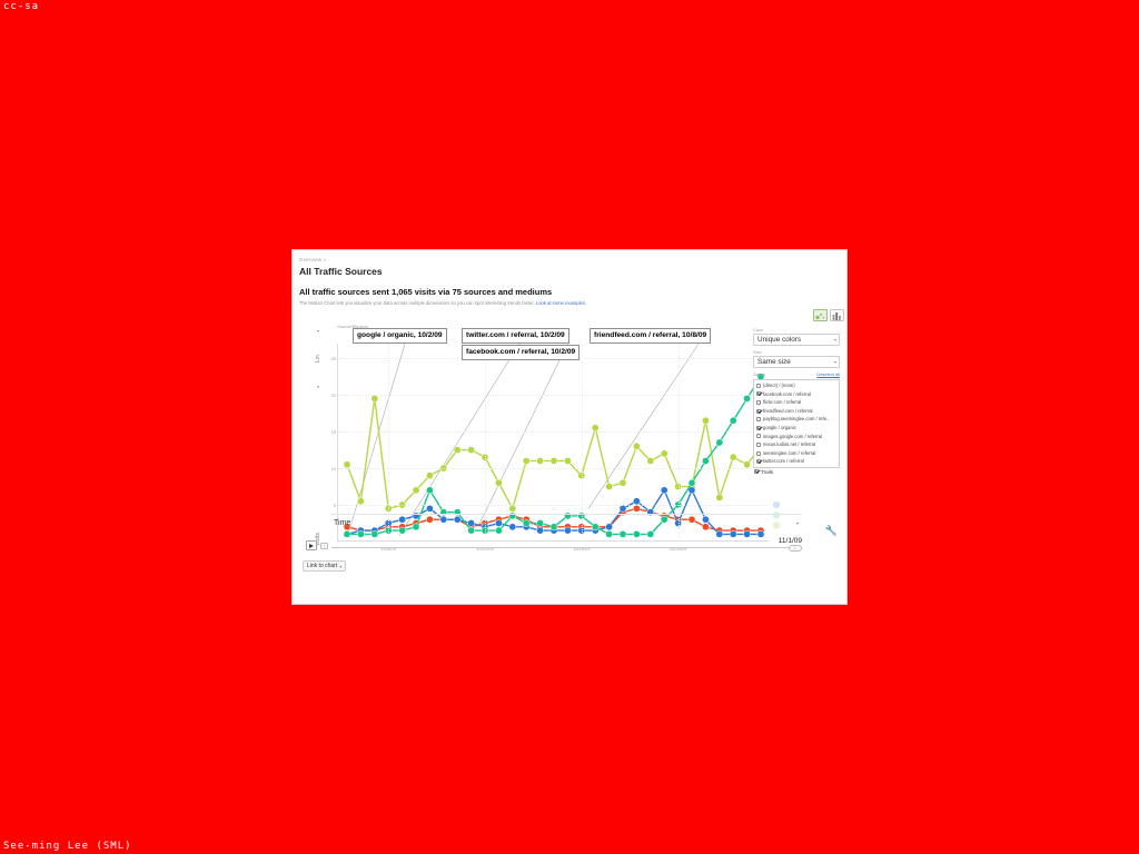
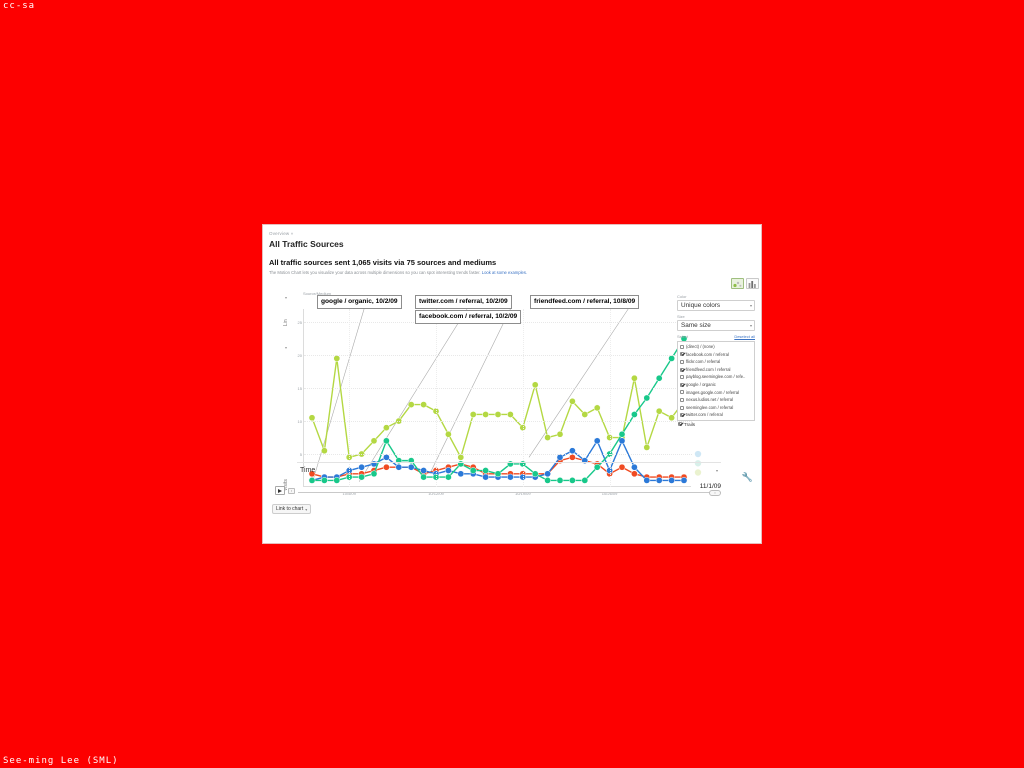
facebook.com / referral/10/26/09: 3 -> 2
